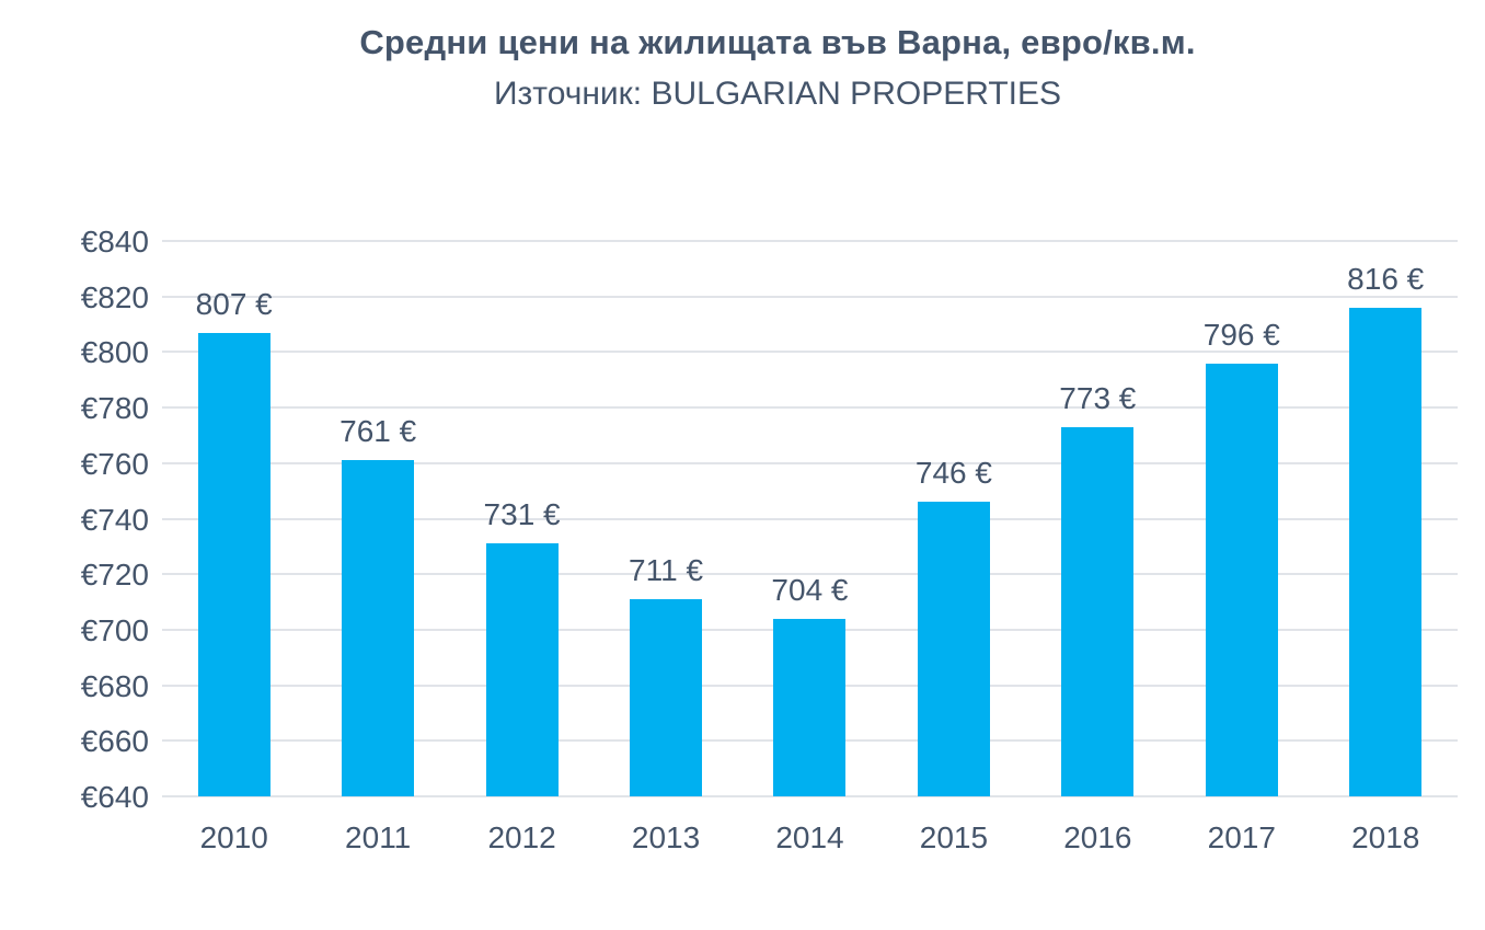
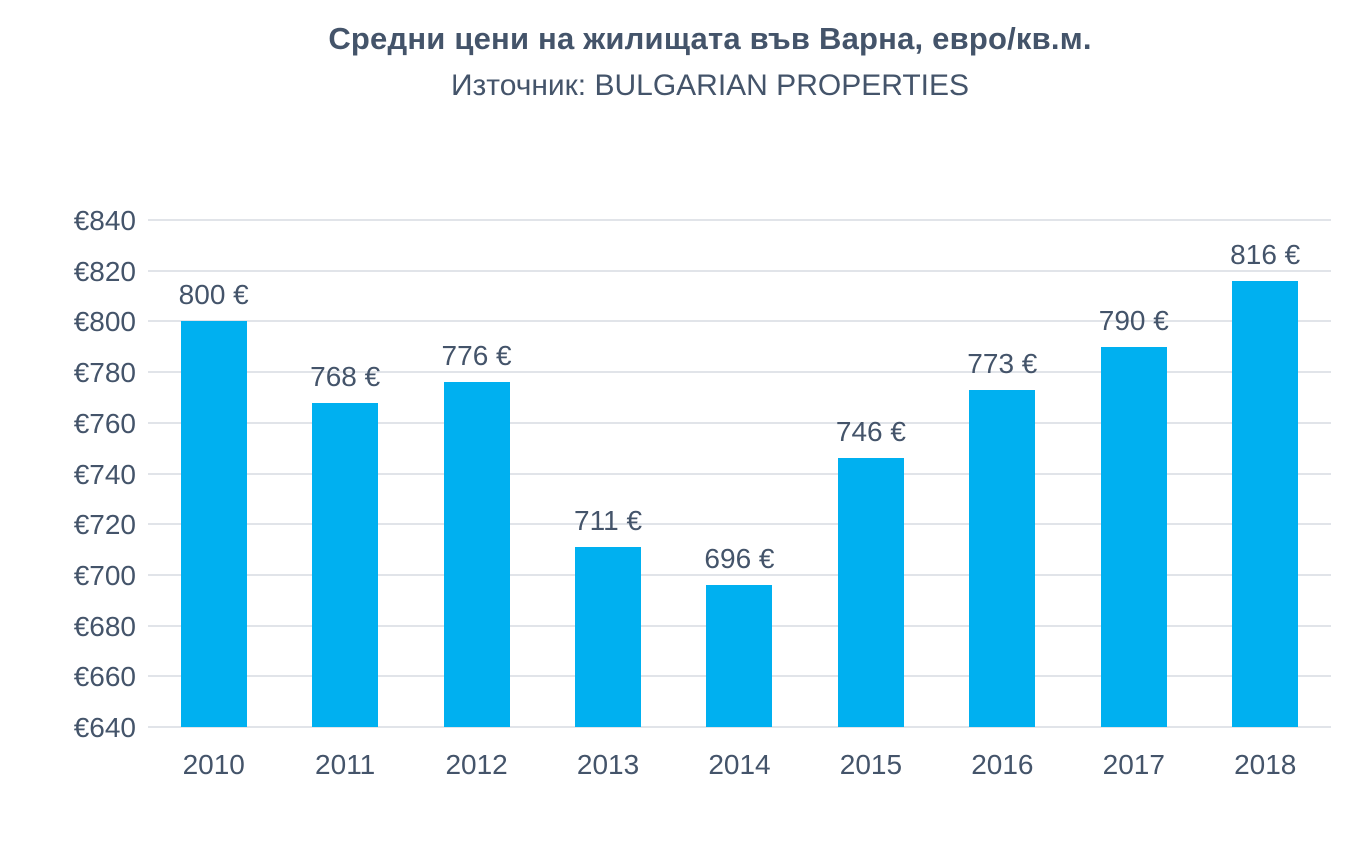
2010: 807 -> 800
2011: 761 -> 768
2012: 731 -> 776
2014: 704 -> 696
2017: 796 -> 790
